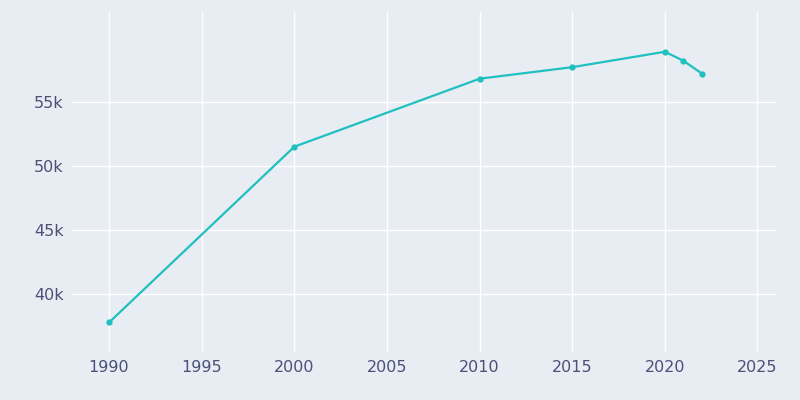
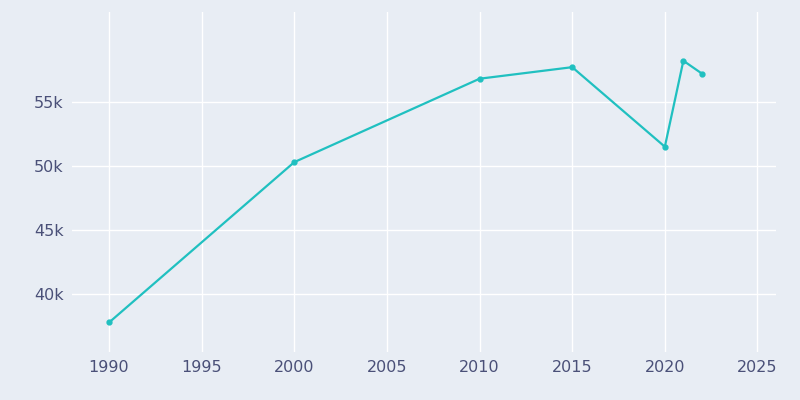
2000: 51.5k -> 50.3k
2020: 58.9k -> 51.5k
